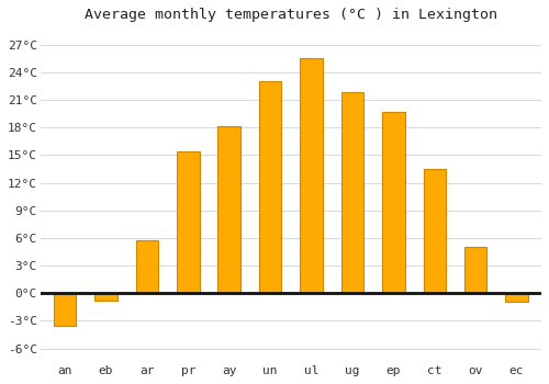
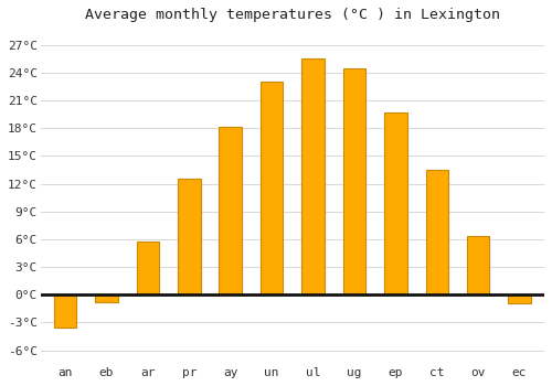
pr: 15.4°C -> 12.5°C
ug: 21.8°C -> 24.5°C
ov: 5.0°C -> 6.4°C
